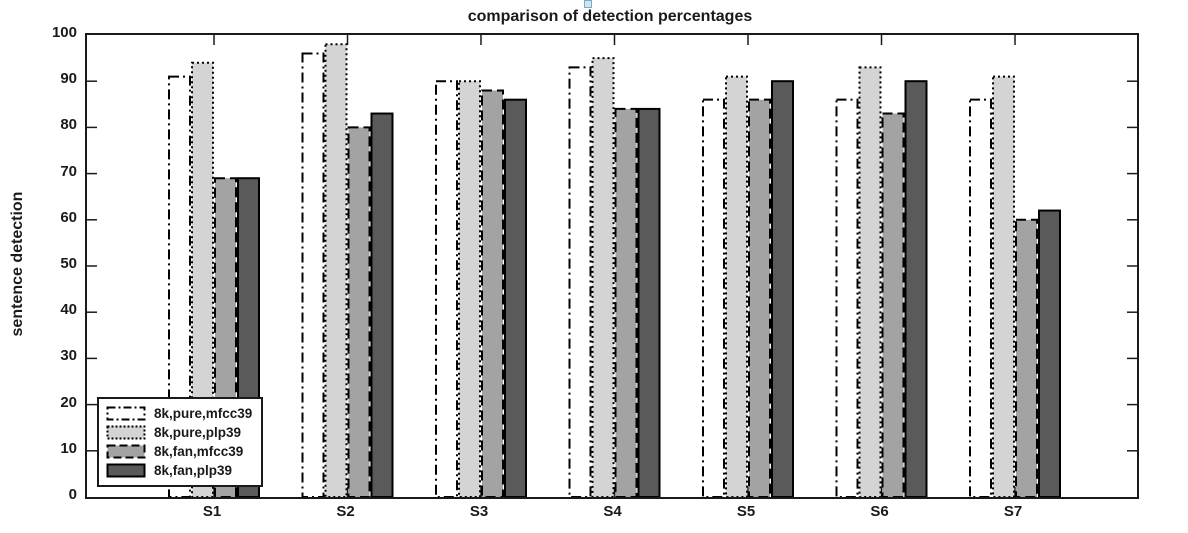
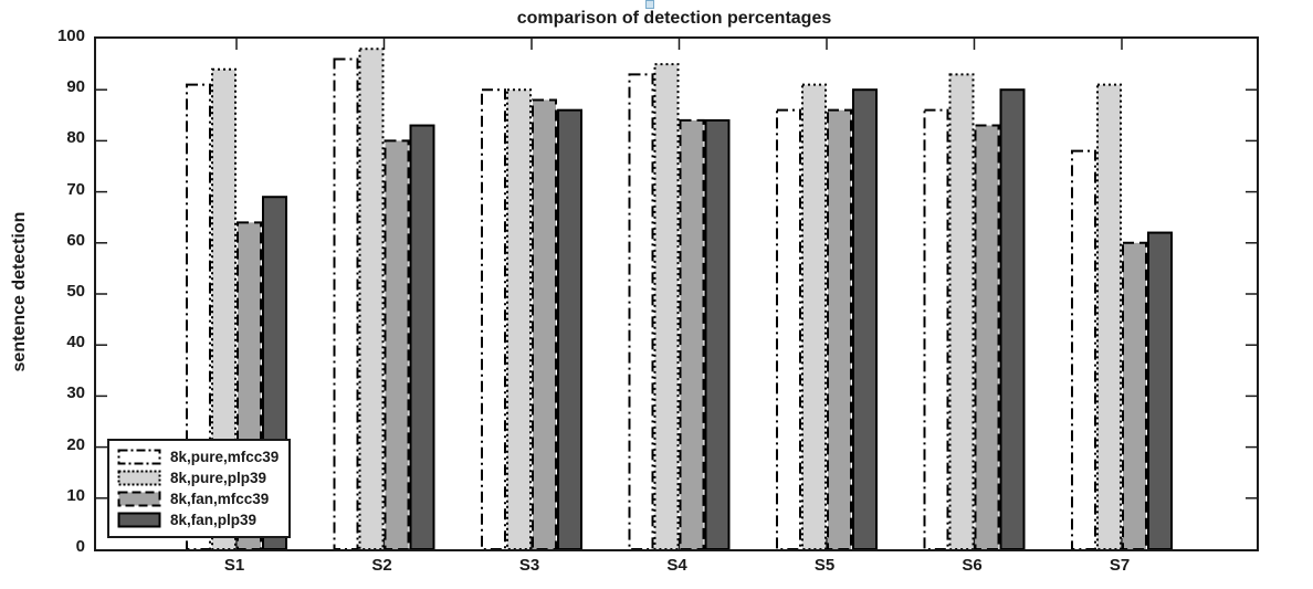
8k,fan,mfcc39/S1: 69 -> 64
8k,pure,mfcc39/S7: 86 -> 78
